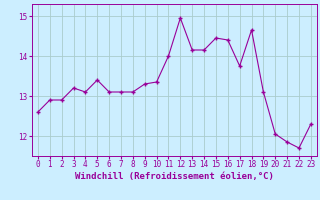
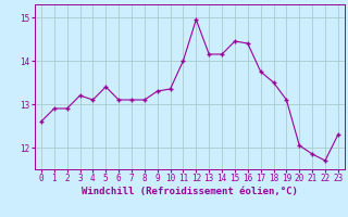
18: 14.65 -> 13.50
